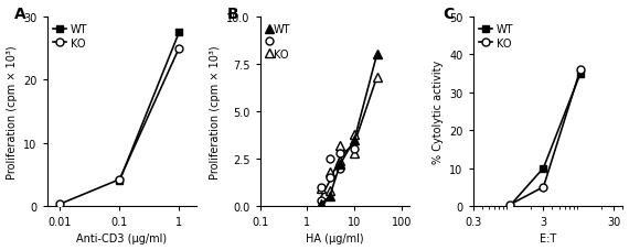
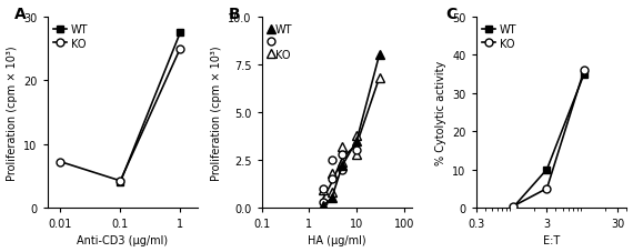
0.01: 0.3 -> 7.2
